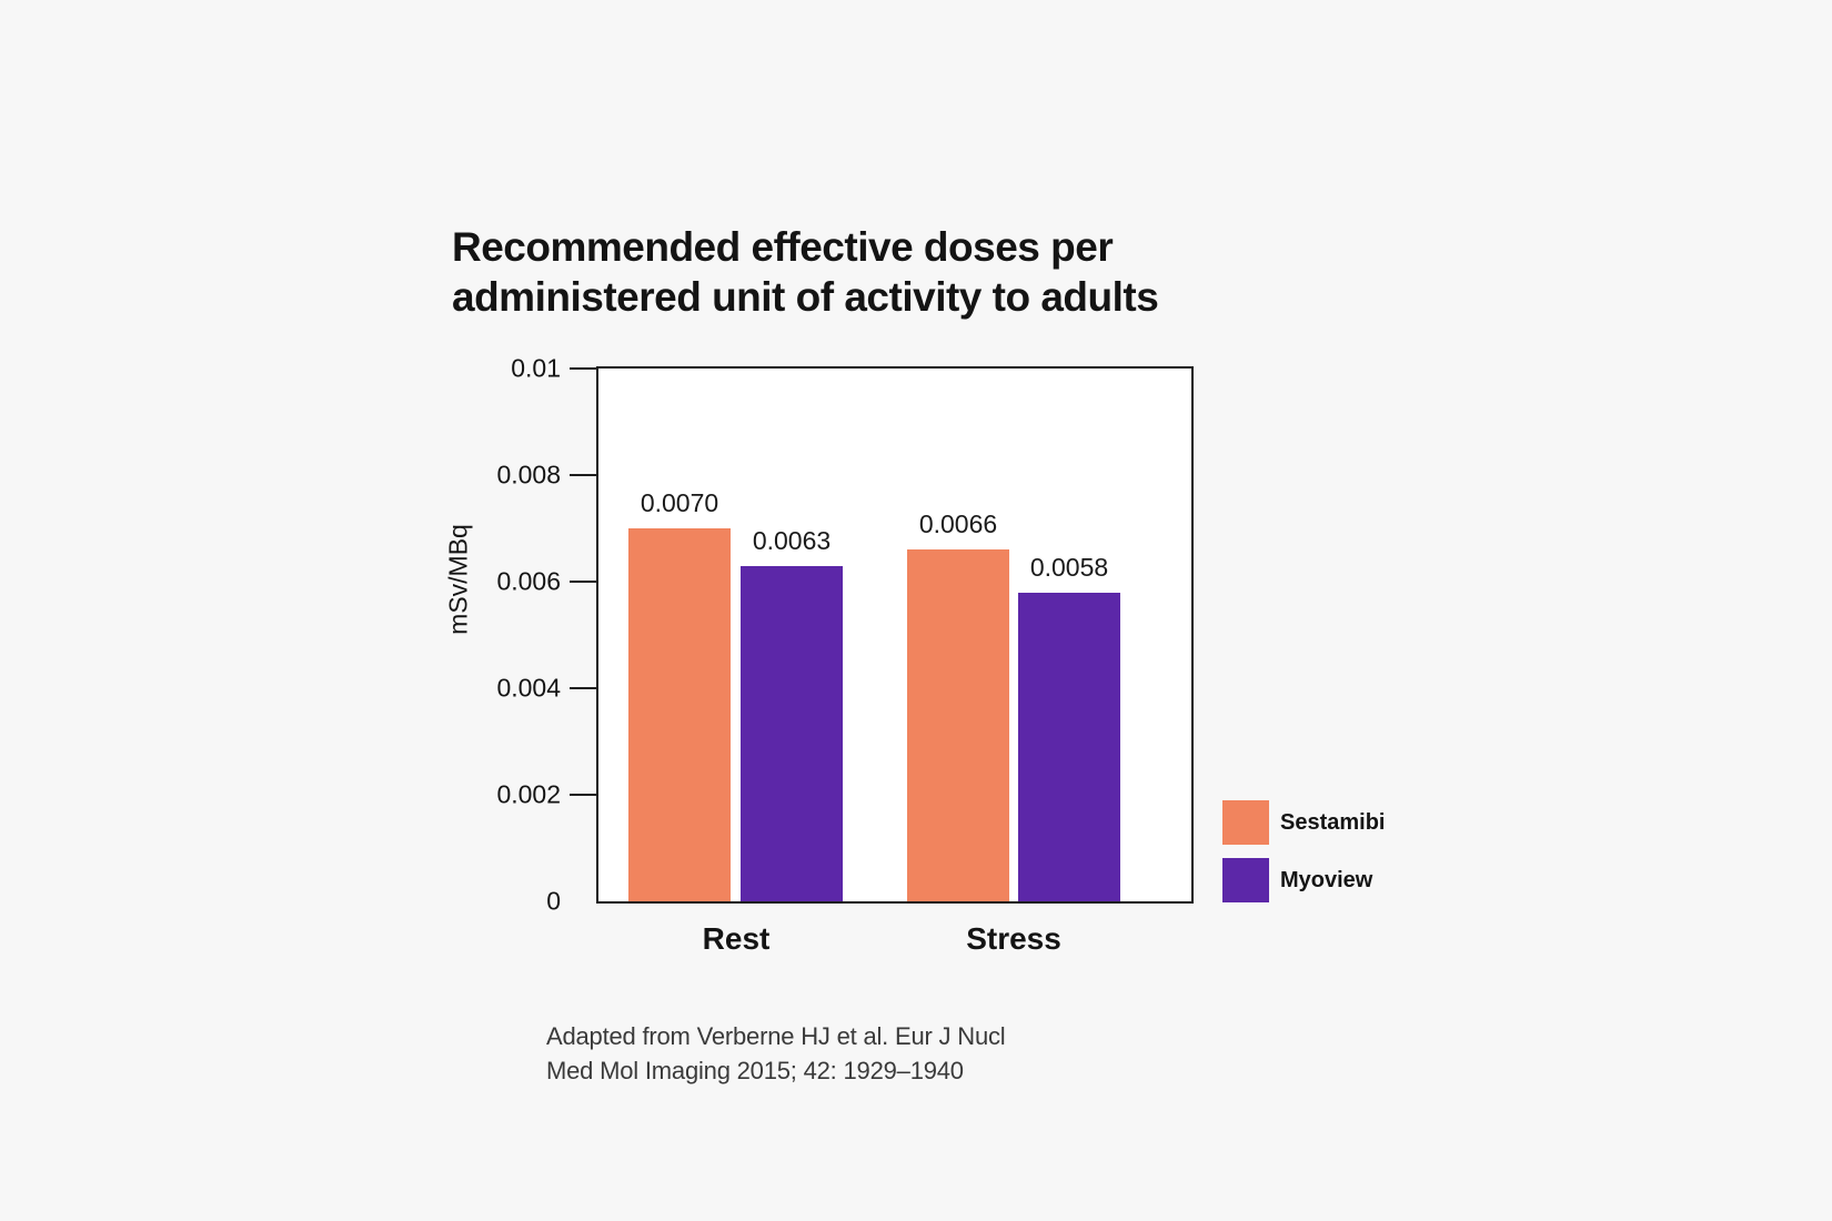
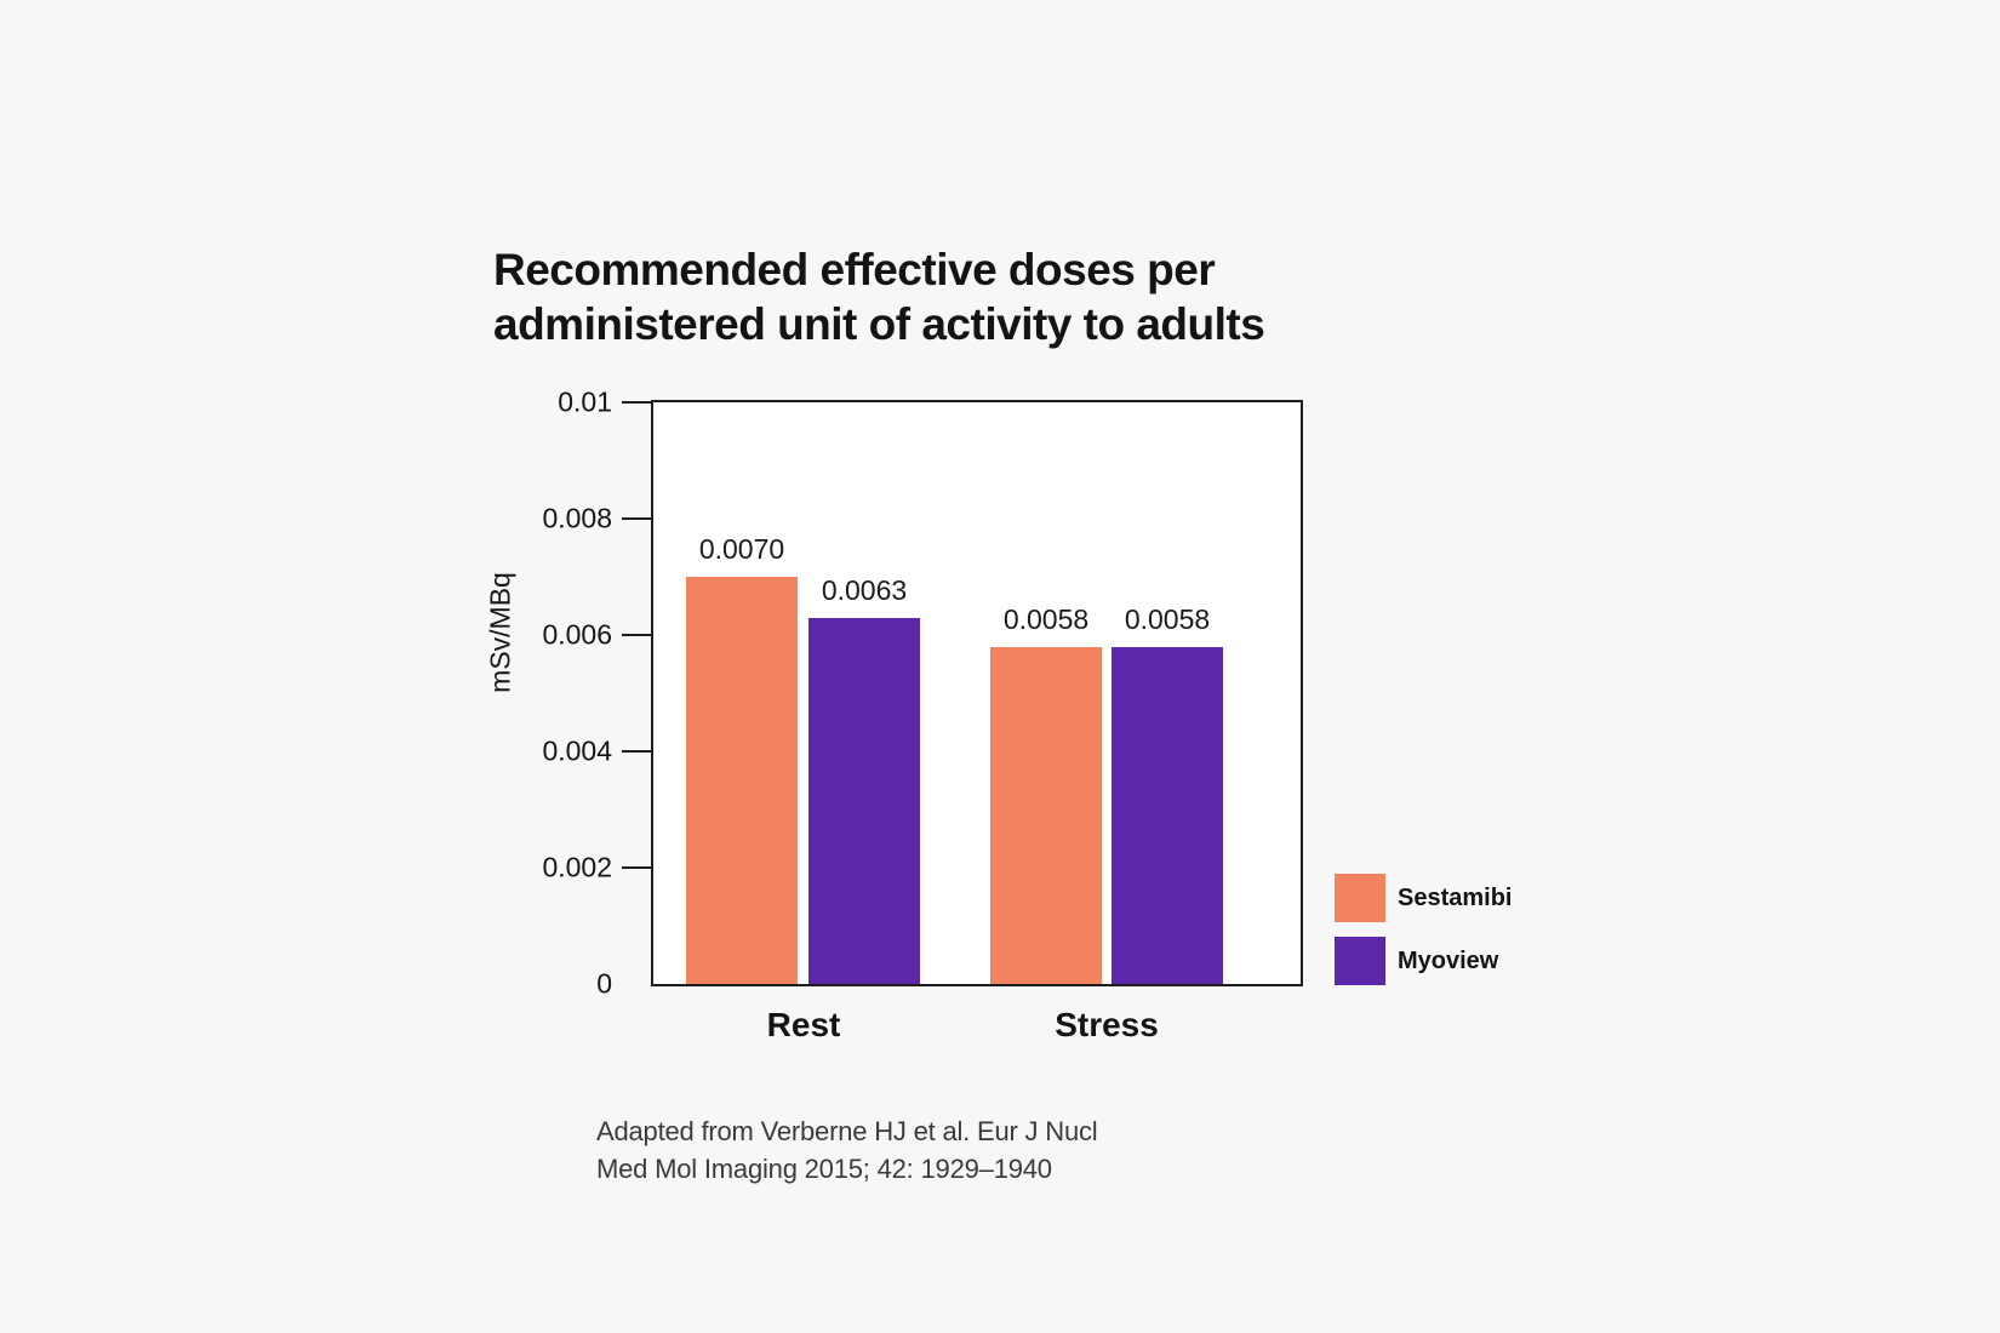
Sestamibi/Stress: 0.0066 -> 0.0058
